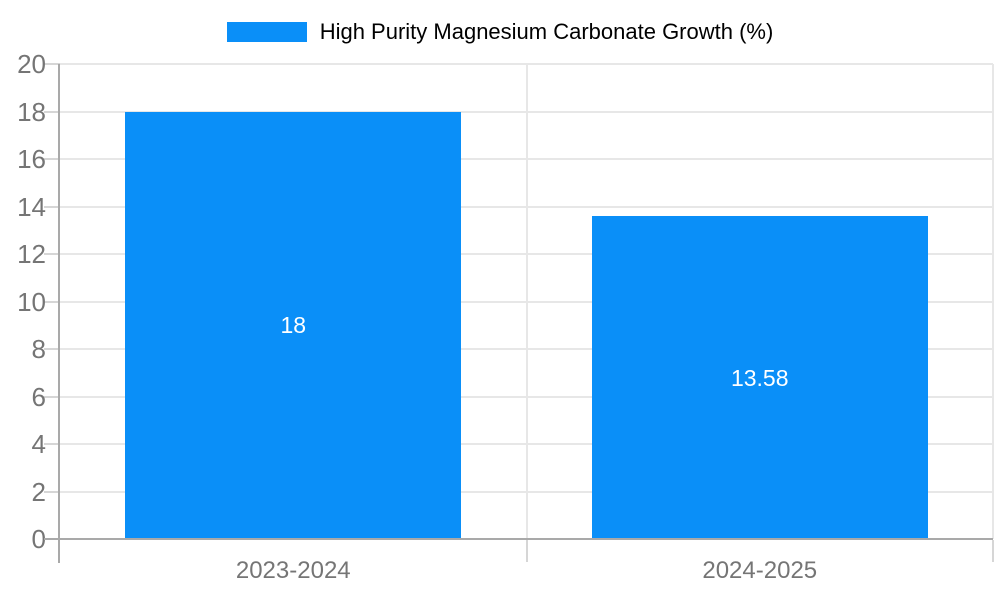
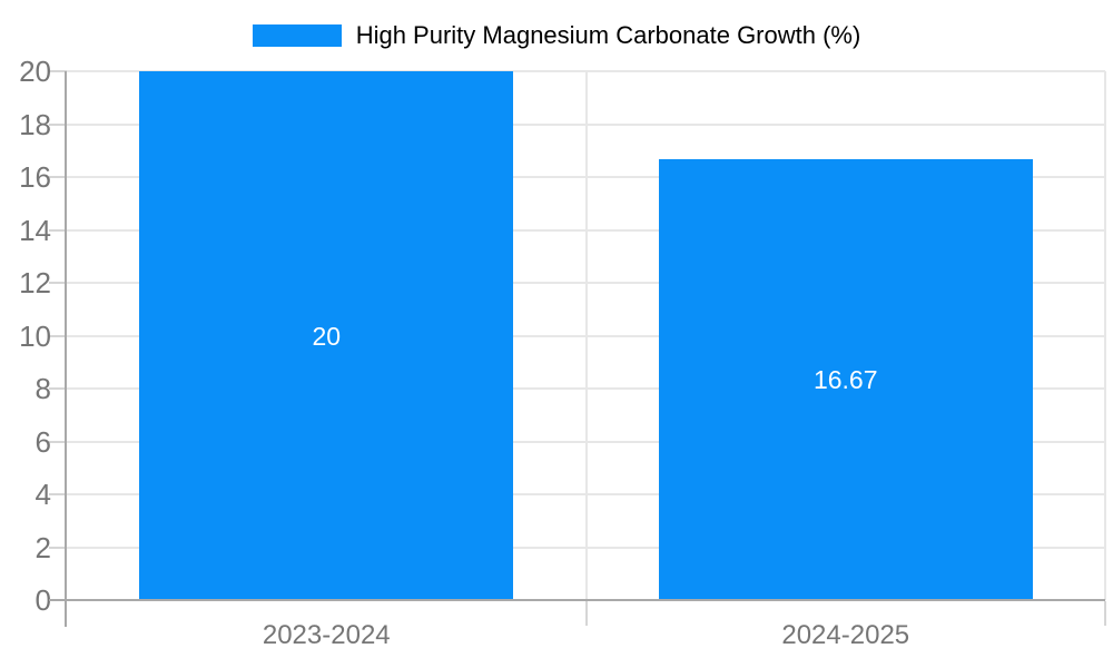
2023-2024: 18 -> 20
2024-2025: 13.58 -> 16.67
